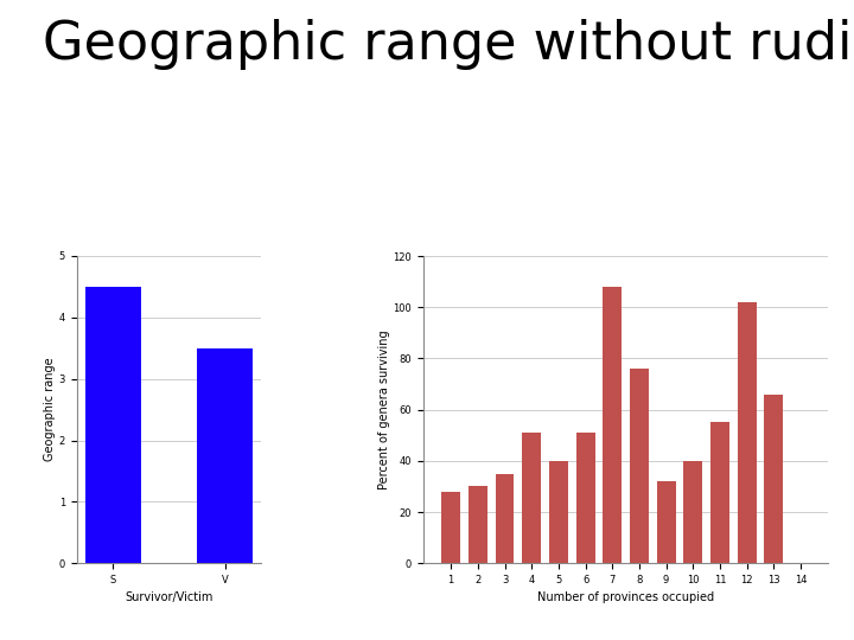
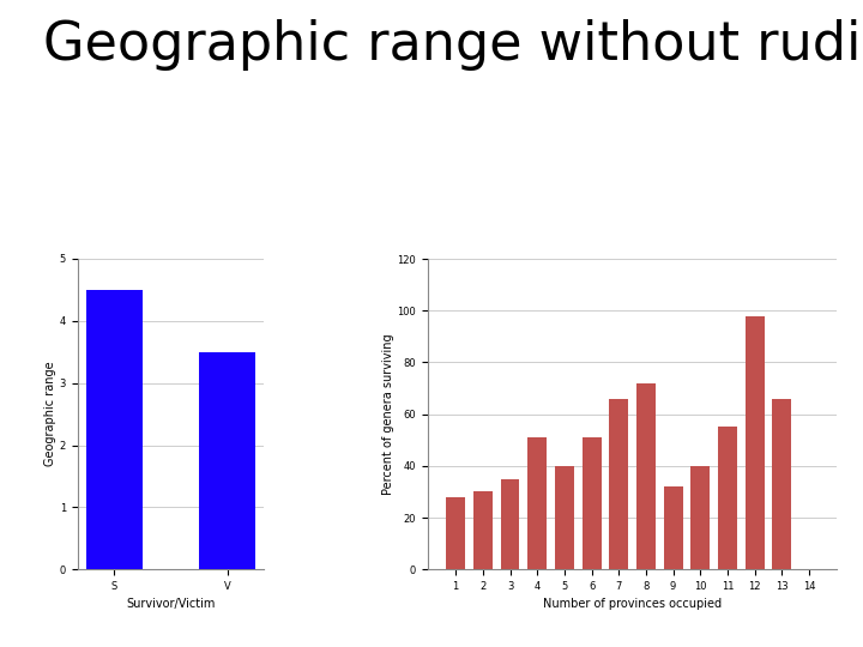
7: 108 -> 66
8: 76 -> 72
12: 102 -> 98
